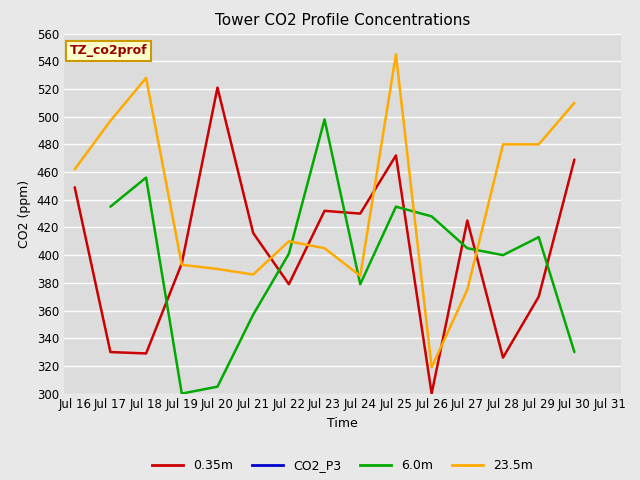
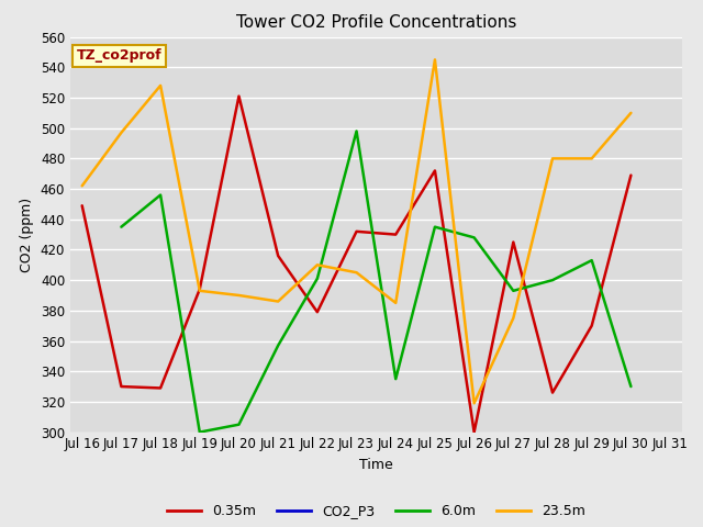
6.0m/Jul 24: 379 -> 335
6.0m/Jul 27: 405 -> 393
